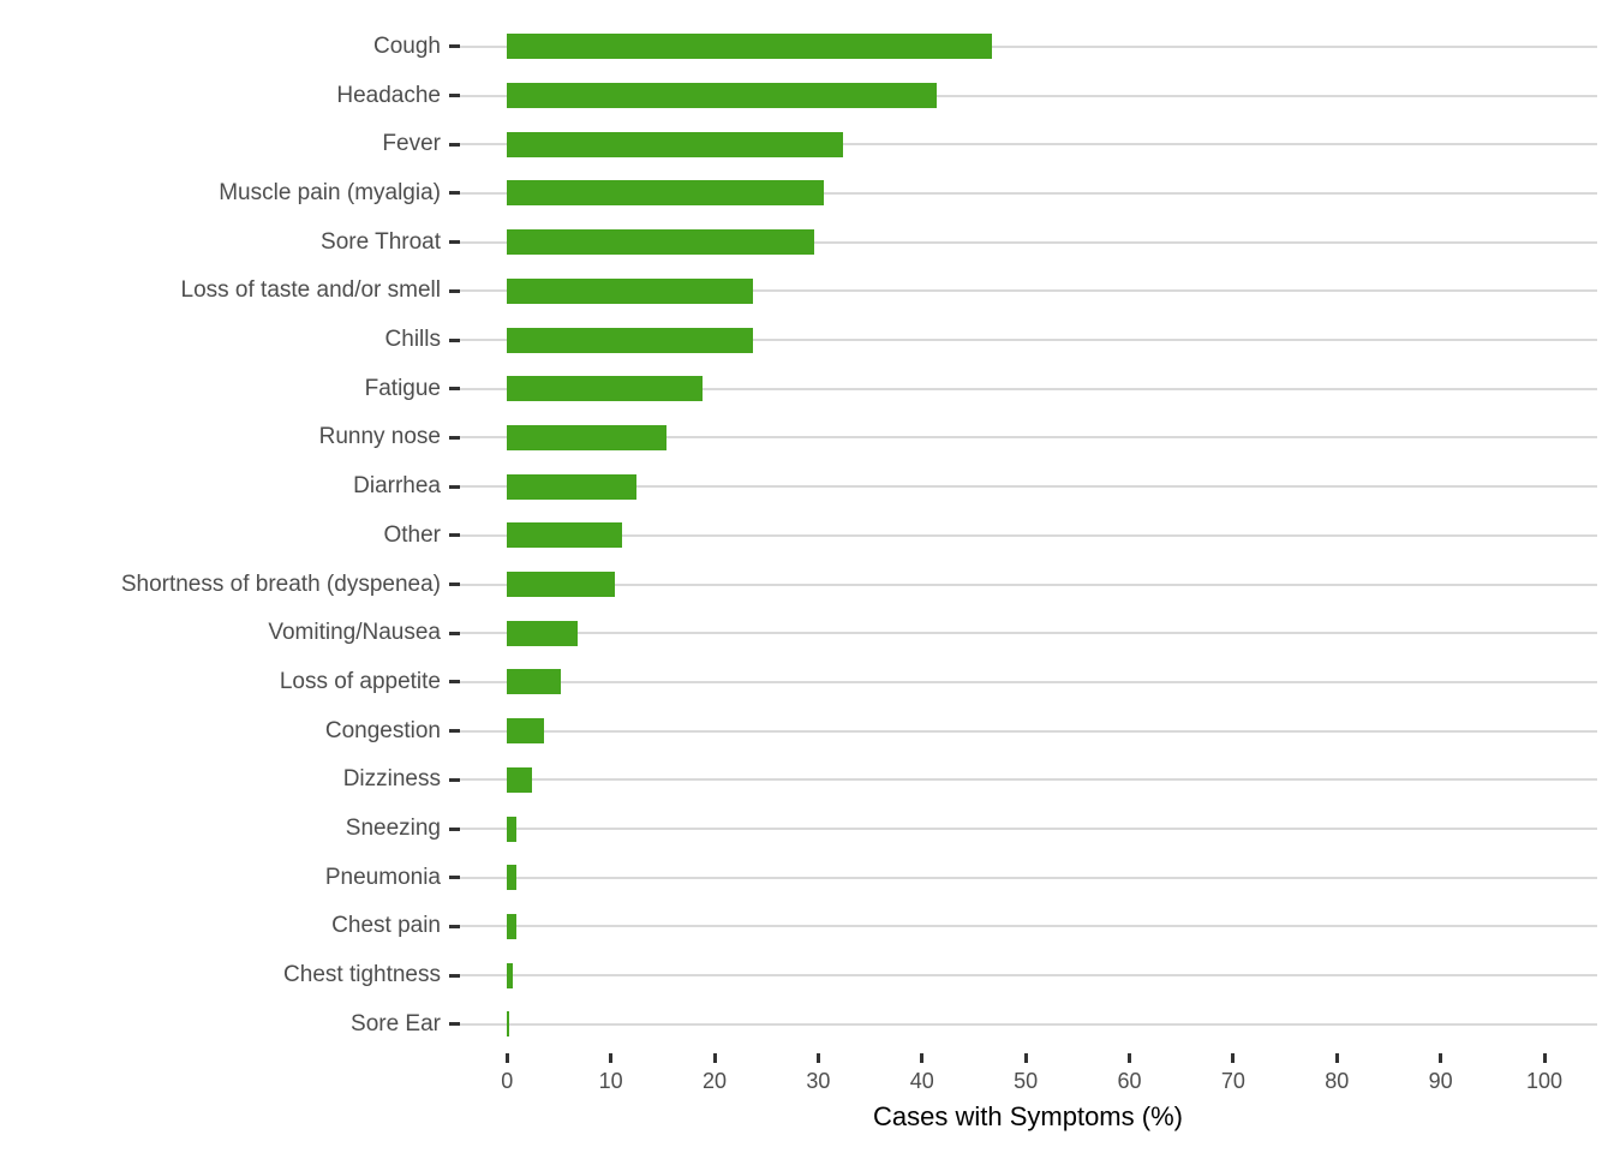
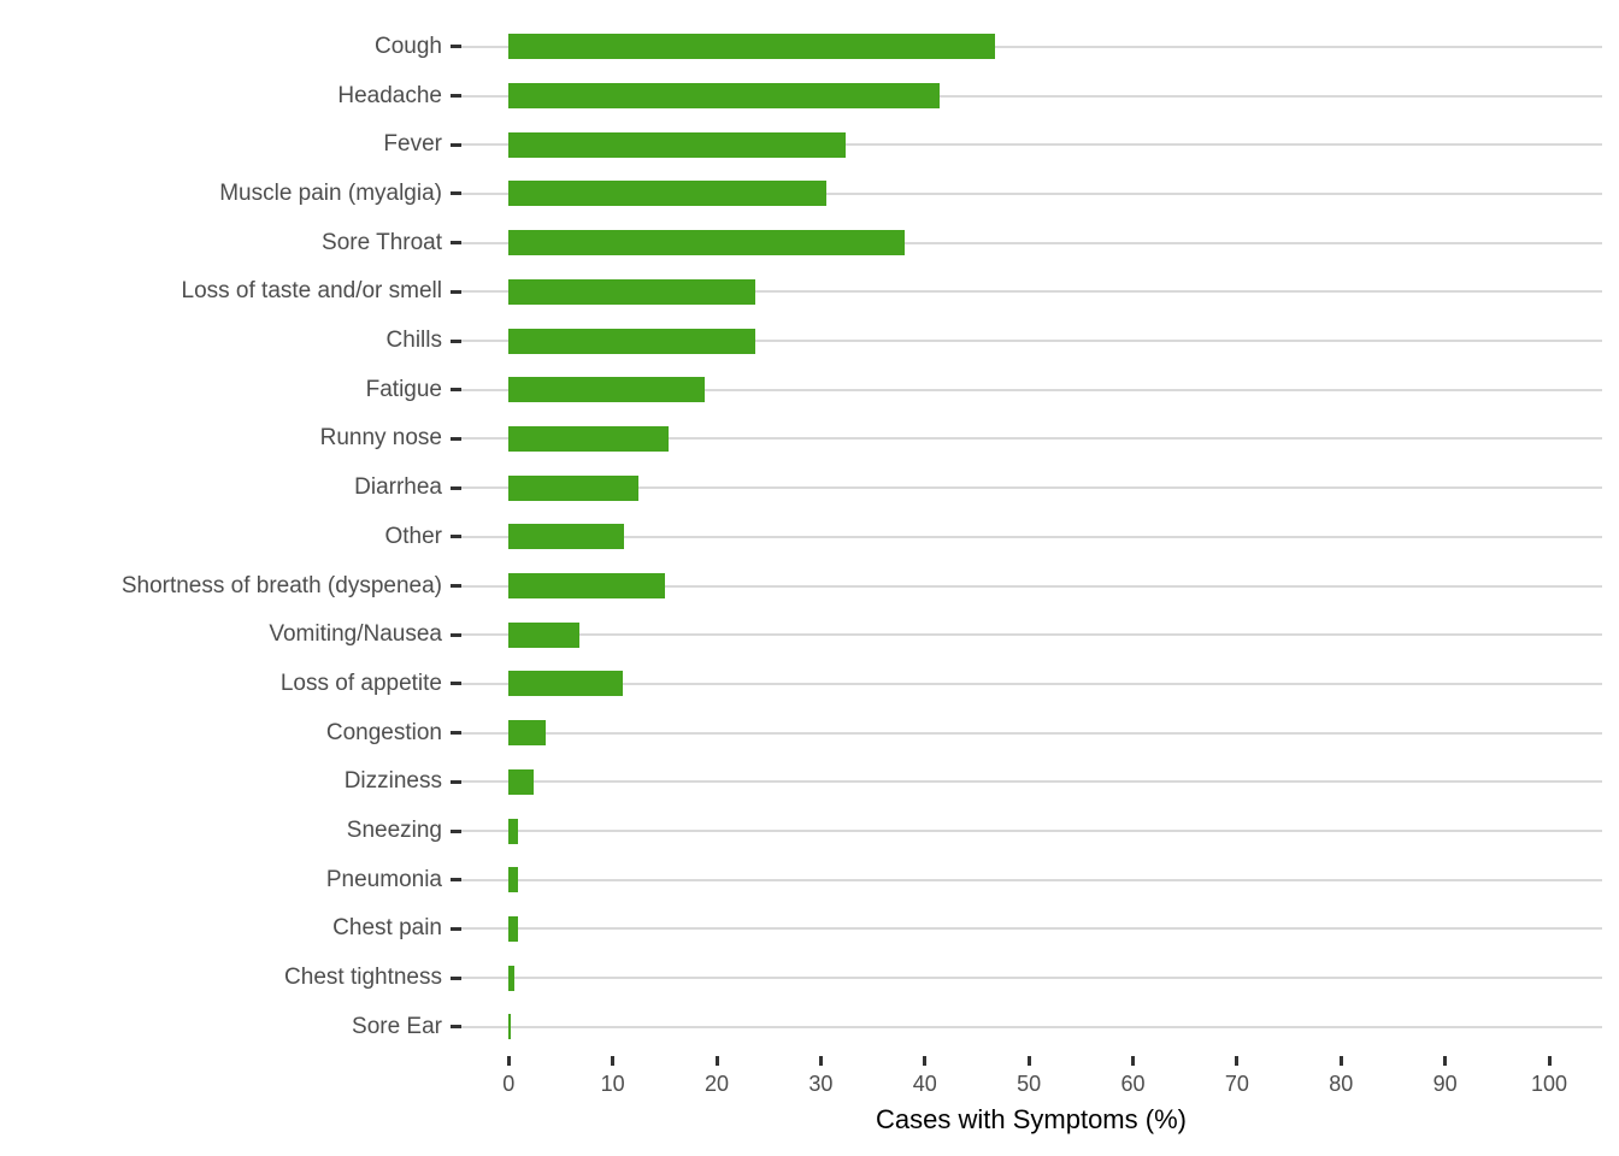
Sore Throat: 30 -> 38
Shortness of breath (dyspenea): 10 -> 15
Loss of appetite: 5 -> 11
